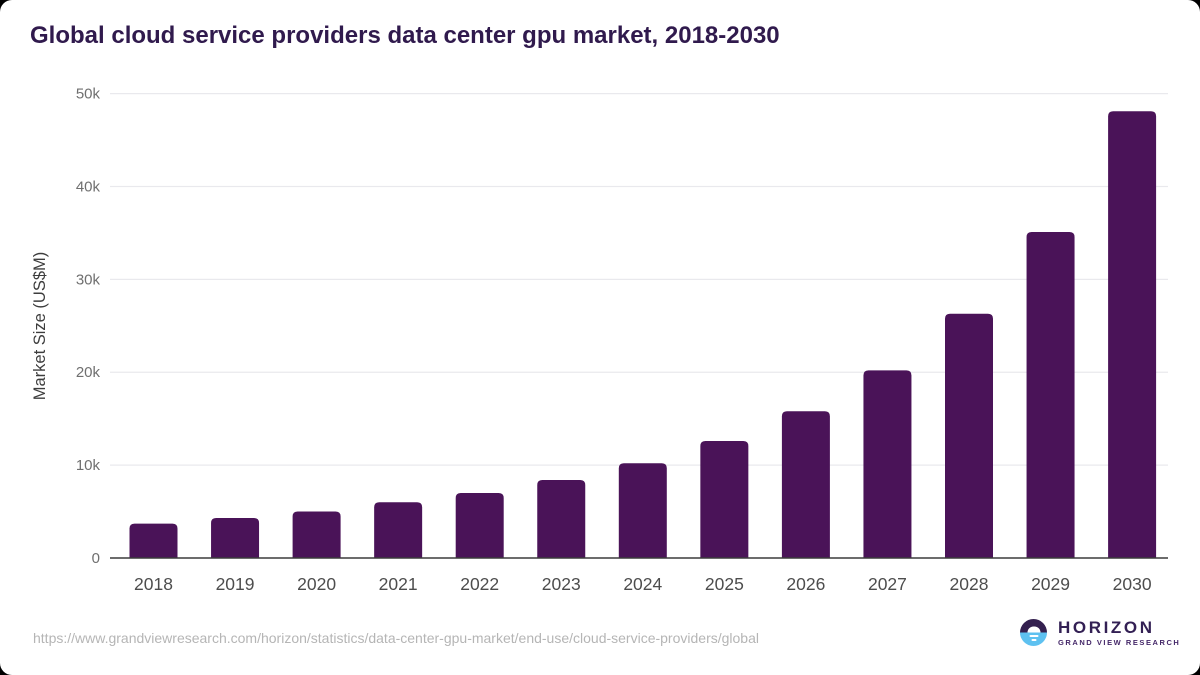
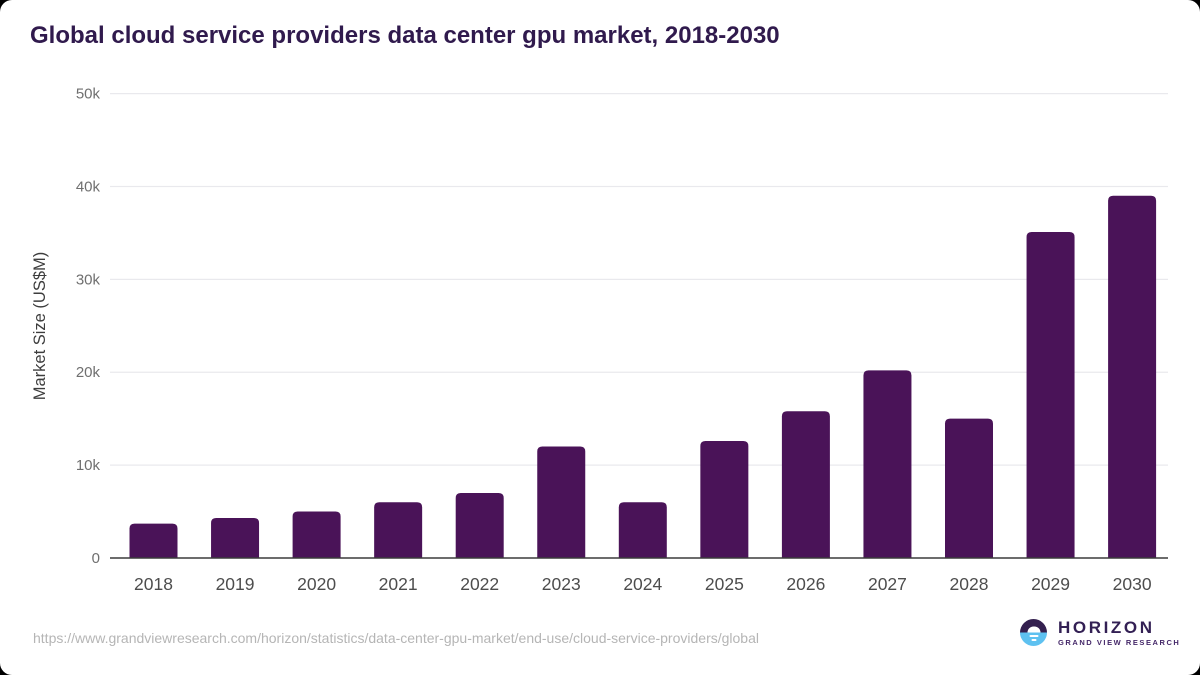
2023: 8k -> 12k
2024: 10k -> 6k
2028: 26k -> 15k
2030: 48k -> 39k
